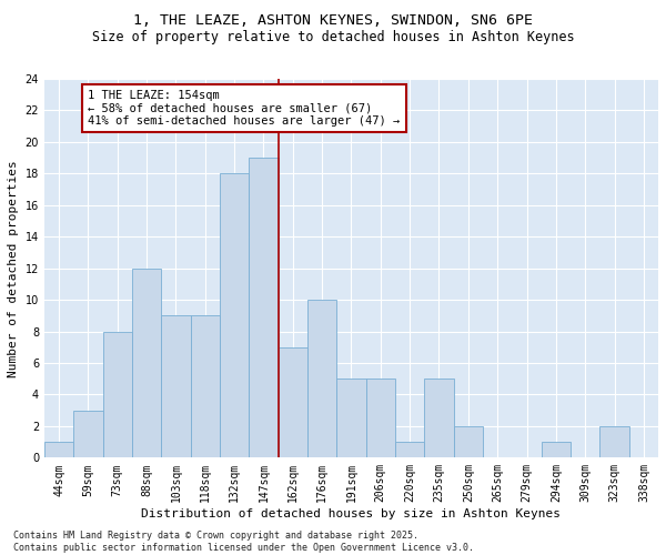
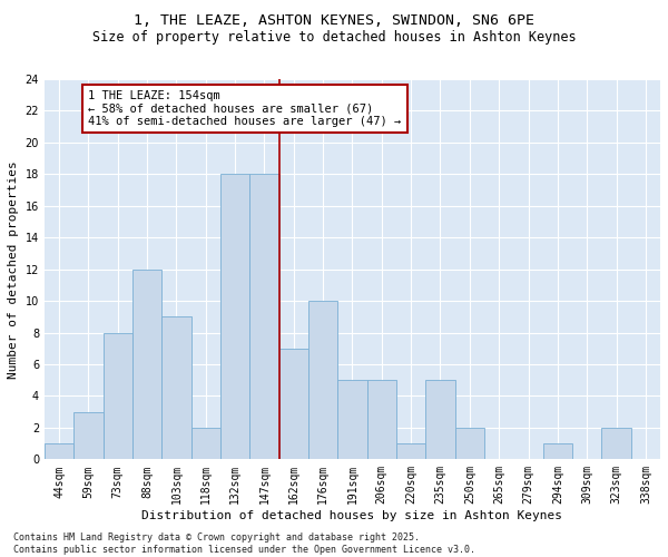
118sqm: 9 -> 2
147sqm: 19 -> 18
